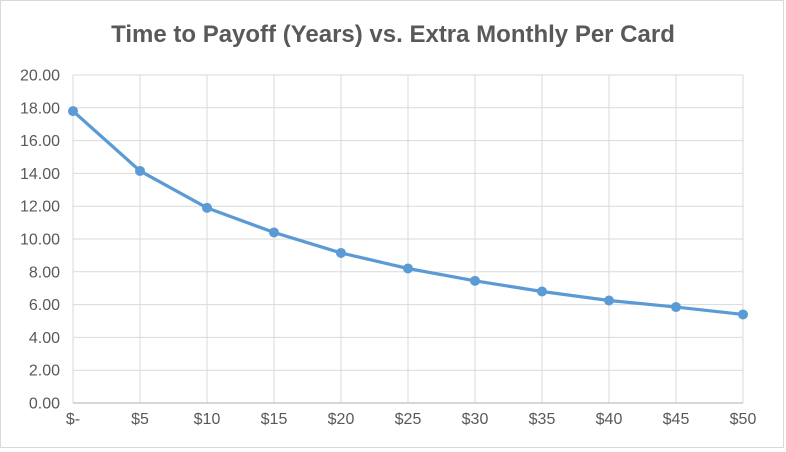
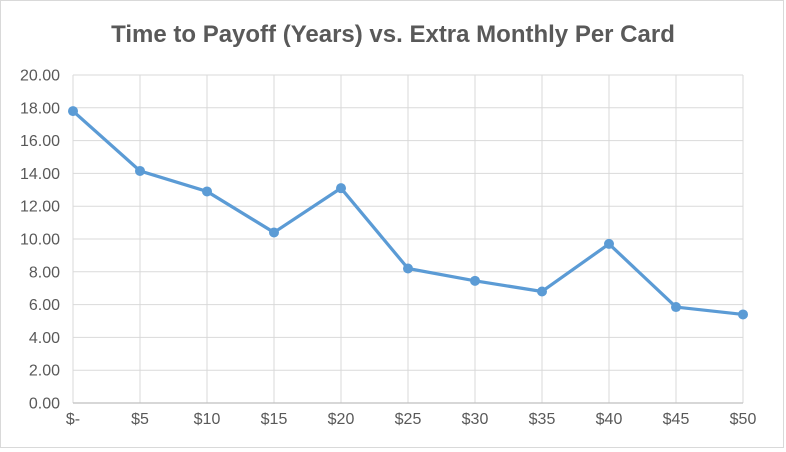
$10: 11.9 -> 12.9
$20: 9.2 -> 13.1
$40: 6.2 -> 9.7
